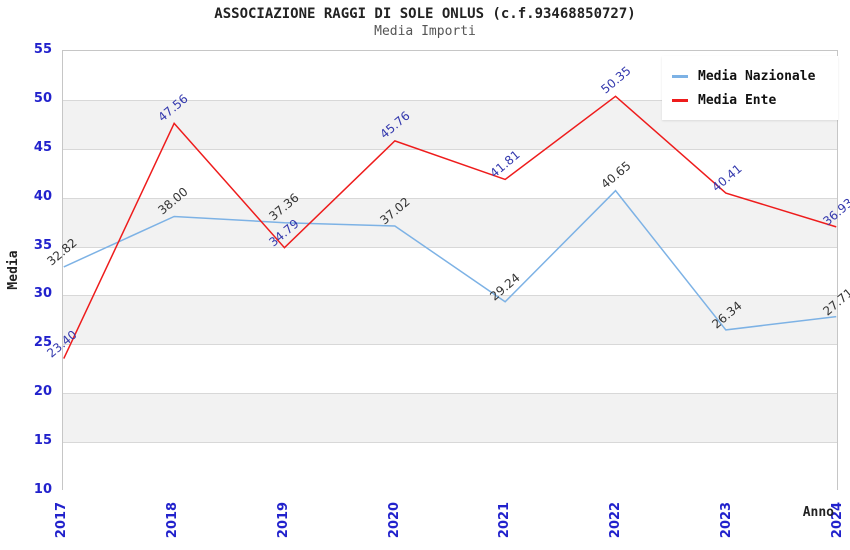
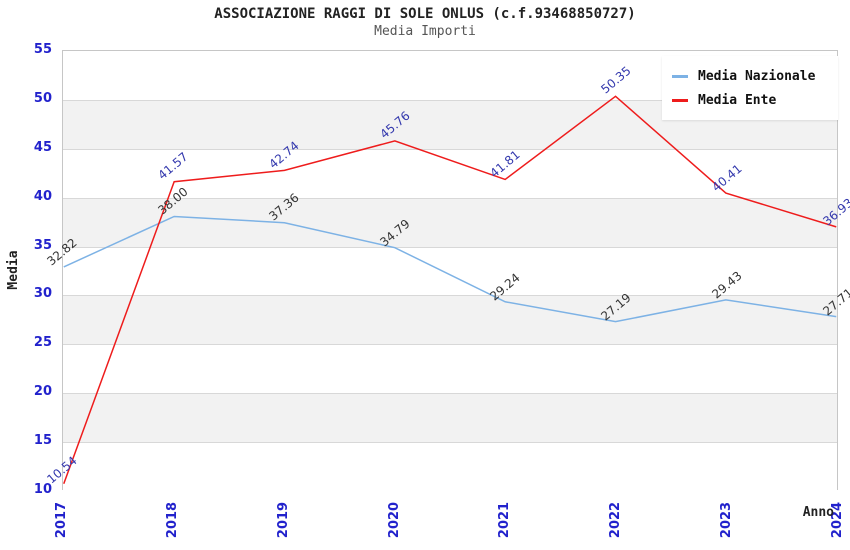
Media Ente/2017: 23.40 -> 10.54
Media Ente/2018: 47.56 -> 41.57
Media Ente/2019: 34.79 -> 42.74
Media Nazionale/2020: 37.02 -> 34.79
Media Nazionale/2022: 40.65 -> 27.19
Media Nazionale/2023: 26.34 -> 29.43
